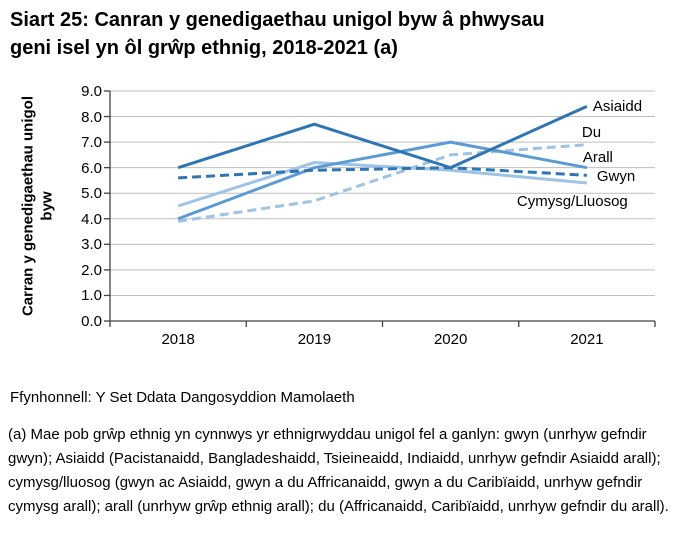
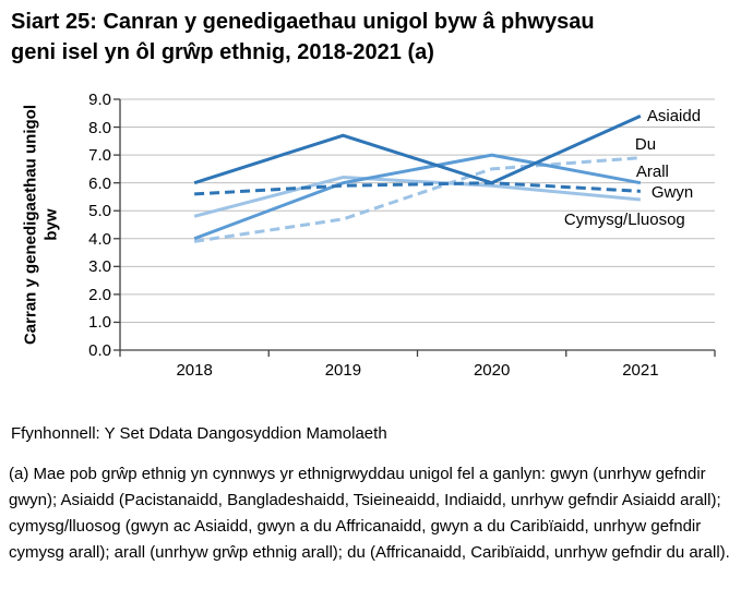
Cymysg/Lluosog/2018: 4.5 -> 4.8
